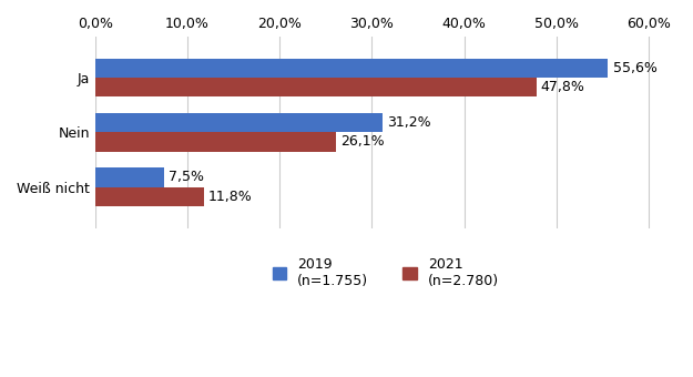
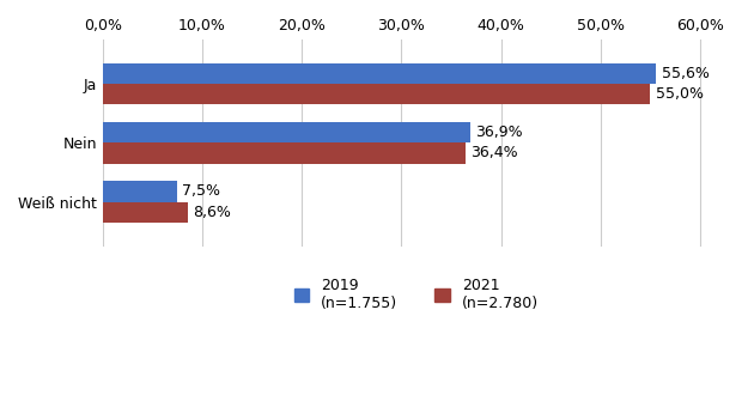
2021 (n=2.780)/Ja: 47,8% -> 55,0%
2019 (n=1.755)/Nein: 31,2% -> 36,9%
2021 (n=2.780)/Nein: 26,1% -> 36,4%
2021 (n=2.780)/Weiß nicht: 11,8% -> 8,6%
